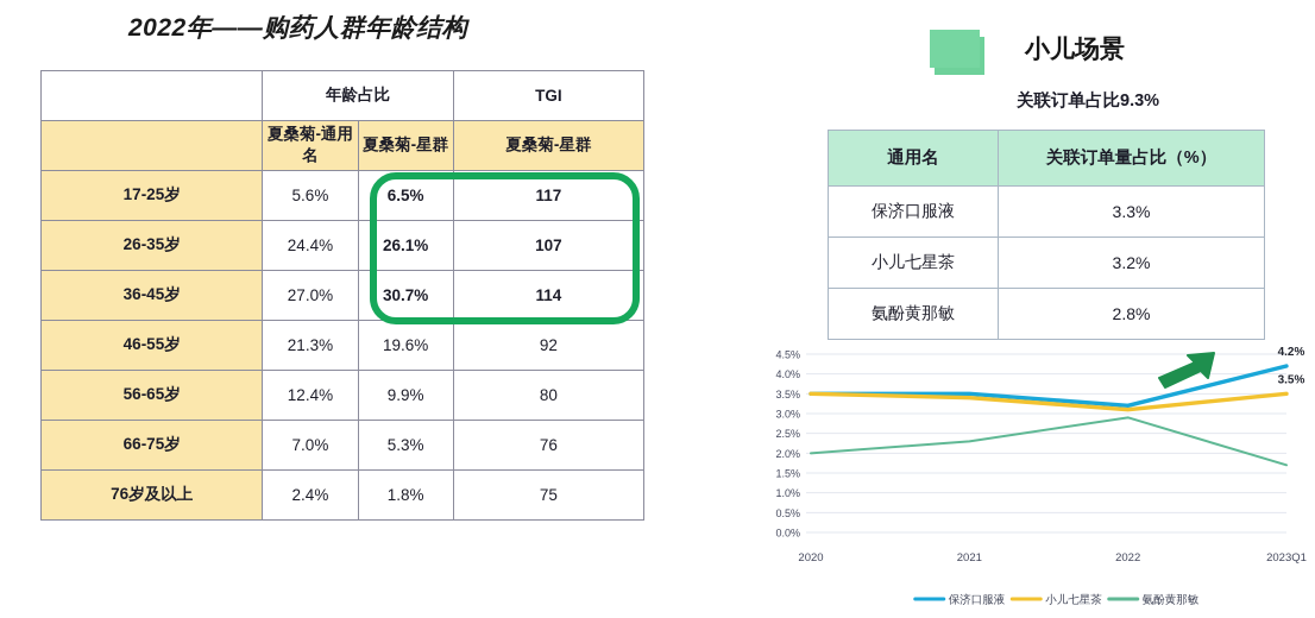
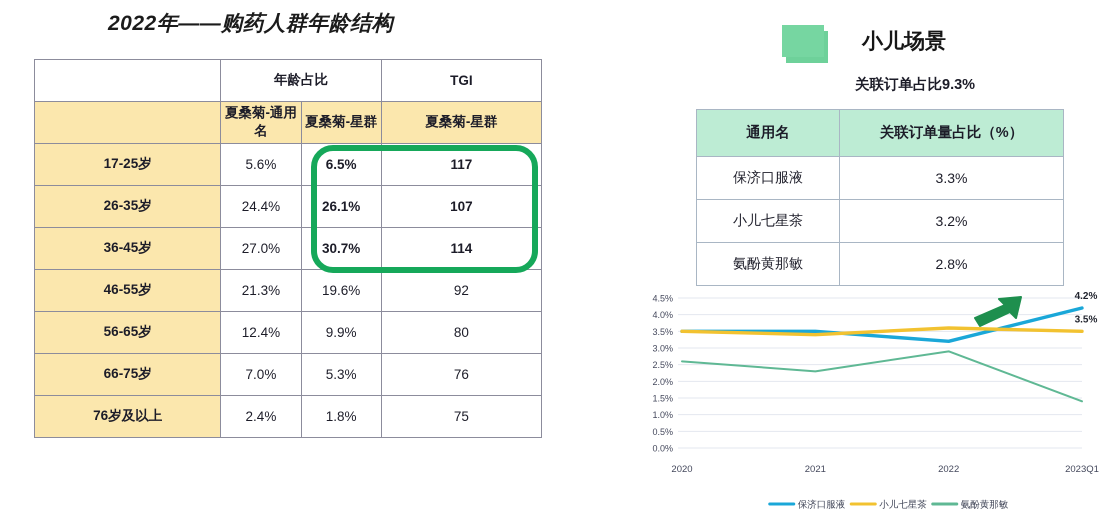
氨酚黄那敏/2020: 2.0% -> 2.6%
小儿七星茶/2022: 3.1% -> 3.6%
氨酚黄那敏/2023Q1: 1.7% -> 1.4%
